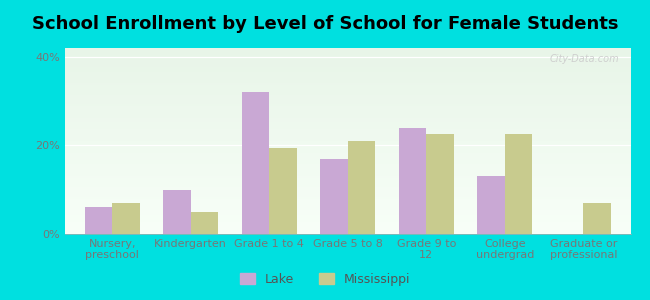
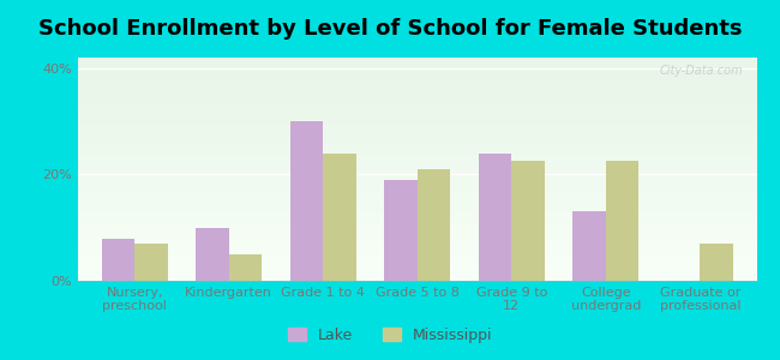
Lake/Nursery, preschool: 6% -> 8%
Lake/Grade 1 to 4: 32% -> 30%
Mississippi/Grade 1 to 4: 19.5% -> 24.0%
Lake/Grade 5 to 8: 17% -> 19%
